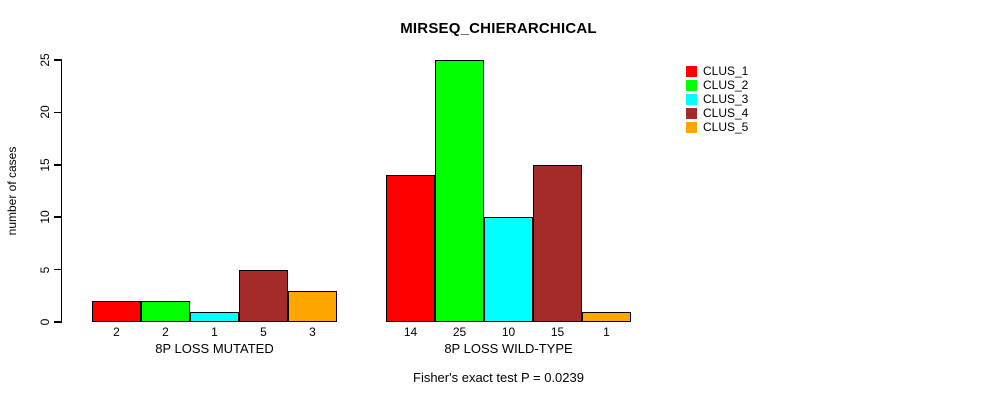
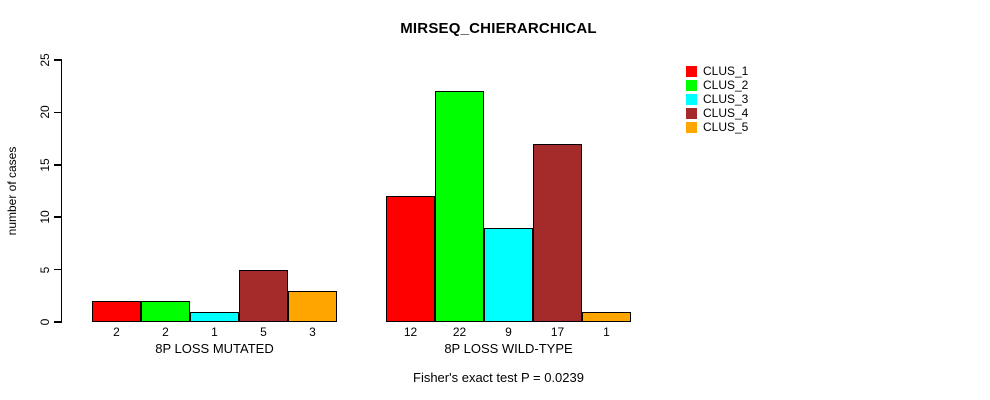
CLUS_1/8P LOSS WILD-TYPE: 14 -> 12
CLUS_2/8P LOSS WILD-TYPE: 25 -> 22
CLUS_3/8P LOSS WILD-TYPE: 10 -> 9
CLUS_4/8P LOSS WILD-TYPE: 15 -> 17
